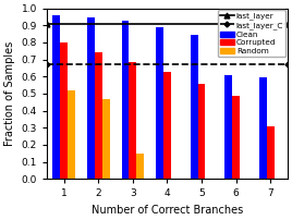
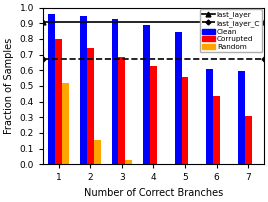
Random/2: 0.47 -> 0.15
Random/3: 0.15 -> 0.03
Corrupted/6: 0.49 -> 0.43
